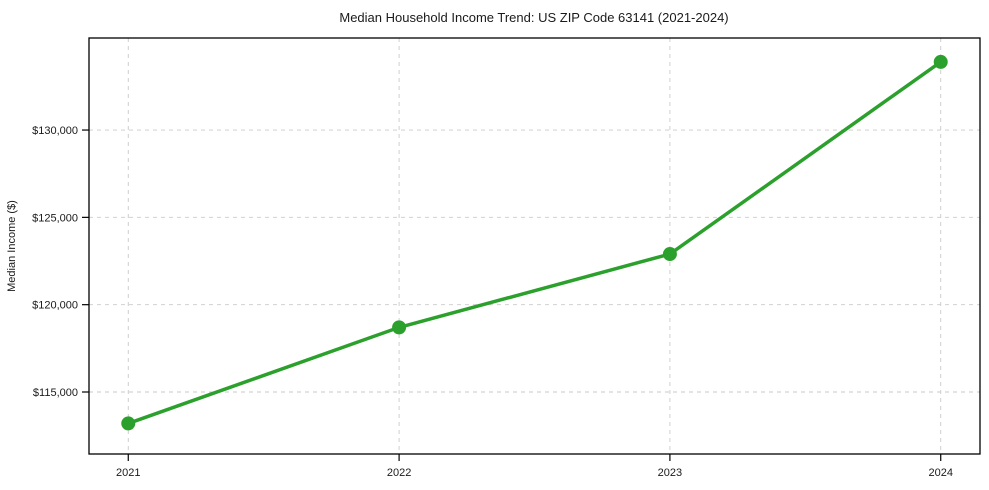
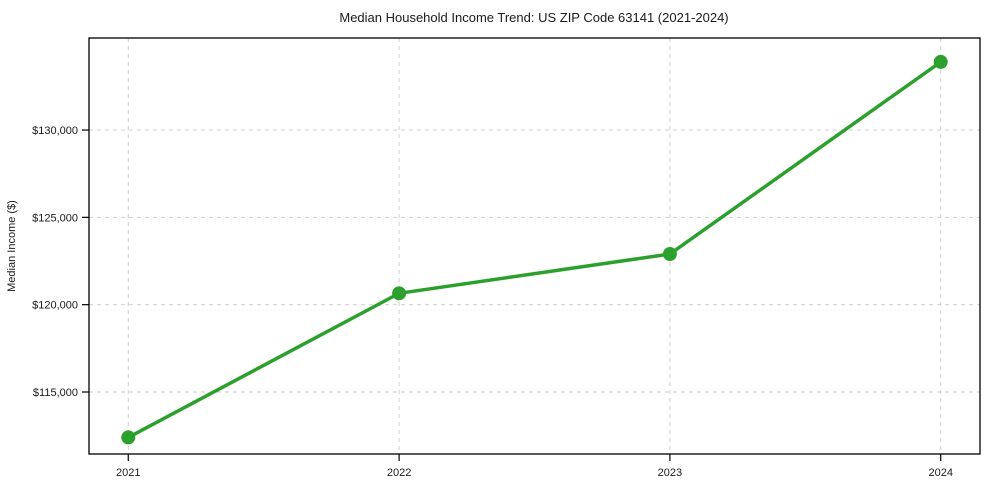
2021: $113200 -> $112400
2022: $118700 -> $120600
